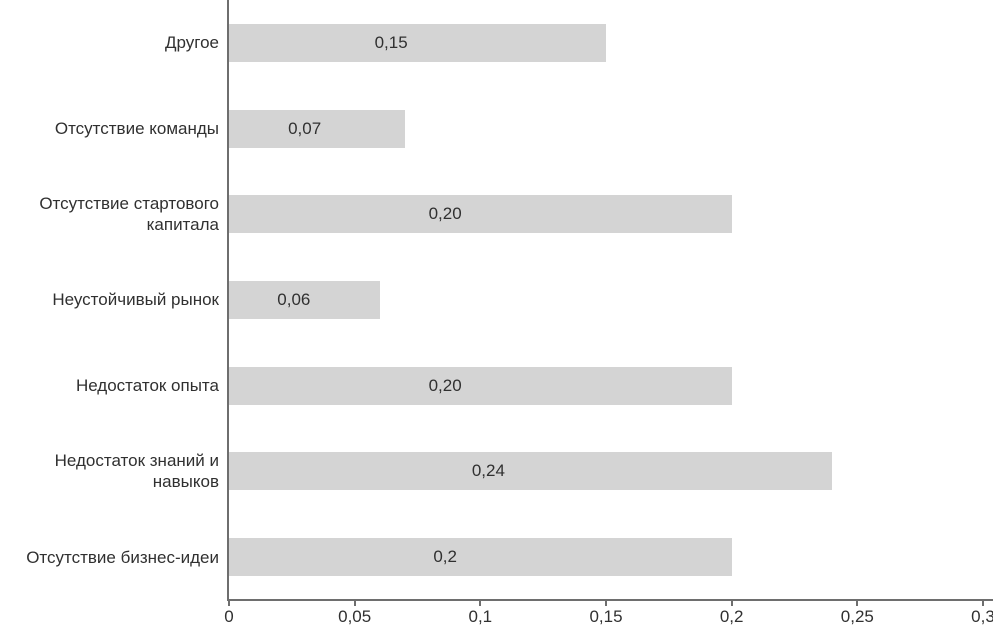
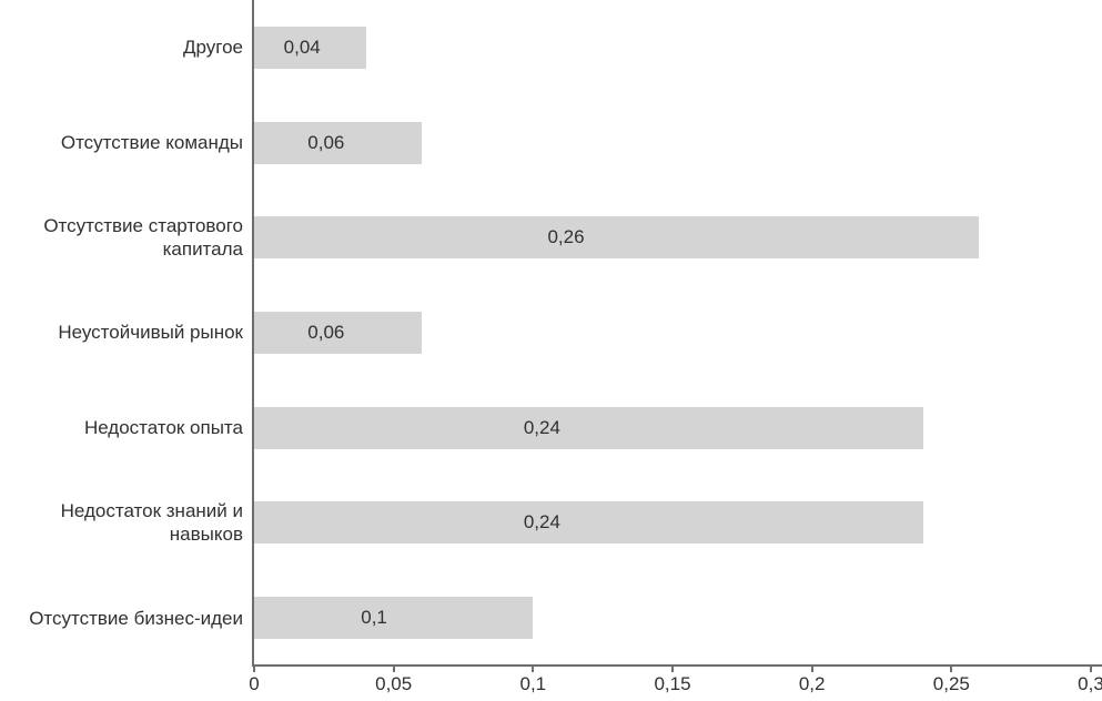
Другое: 0,15 -> 0,04
Отсутствие команды: 0,07 -> 0,06
Отсутствие стартового капитала: 0,20 -> 0,26
Недостаток опыта: 0,20 -> 0,24
Отсутствие бизнес-идеи: 0,2 -> 0,1
